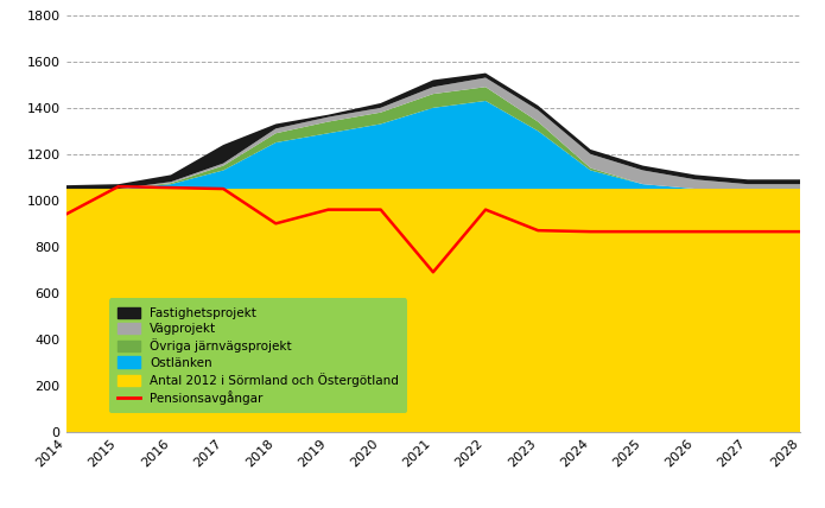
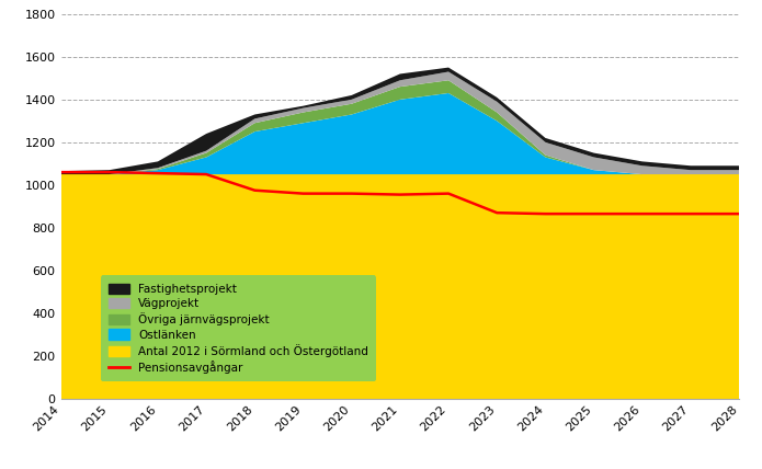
Pensionsavgångar/2014: 940 -> 1060
Pensionsavgångar/2018: 900 -> 980
Pensionsavgångar/2021: 690 -> 960
